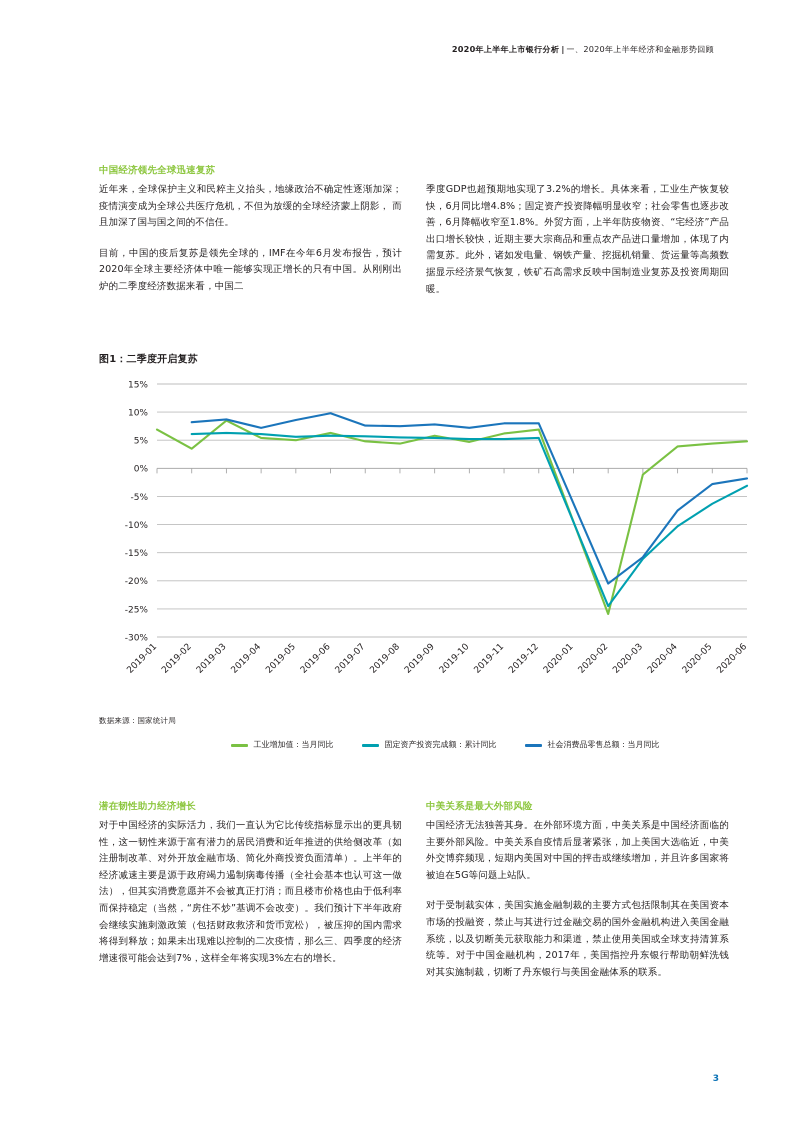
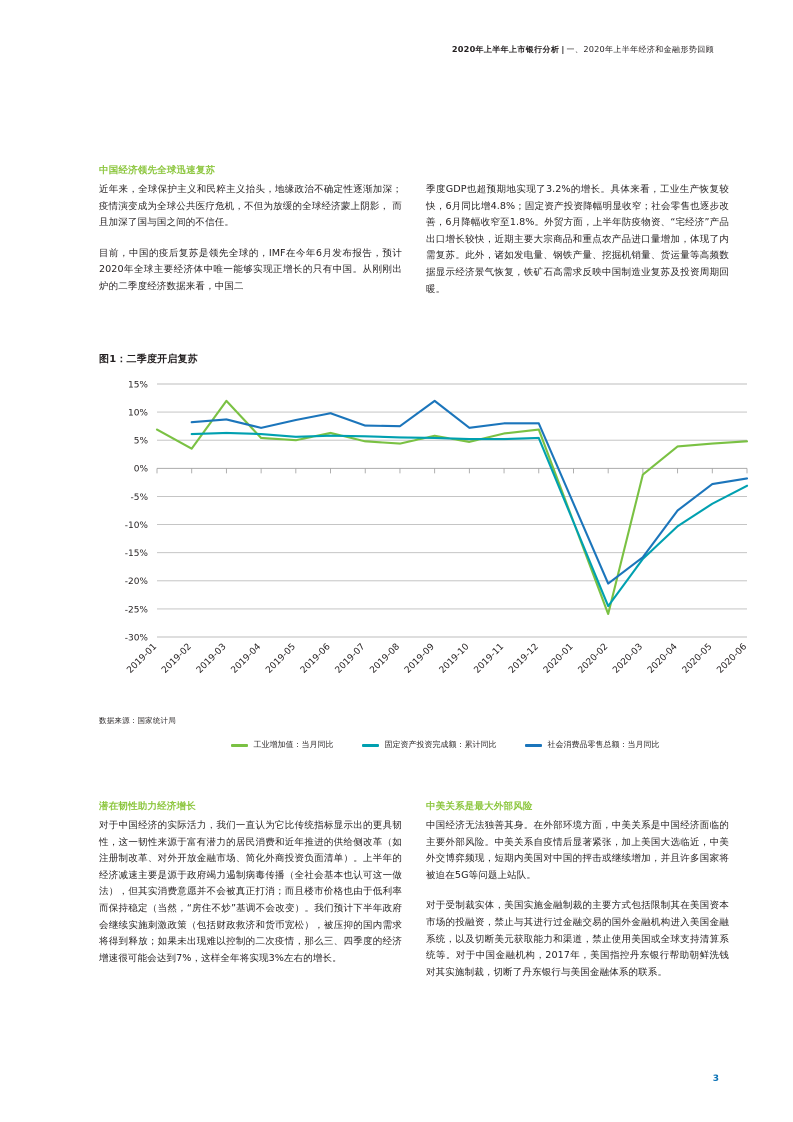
工业增加值：当月同比/2019-03: 8% -> 12%
社会消费品零售总额：当月同比/2019-09: 8% -> 12%
